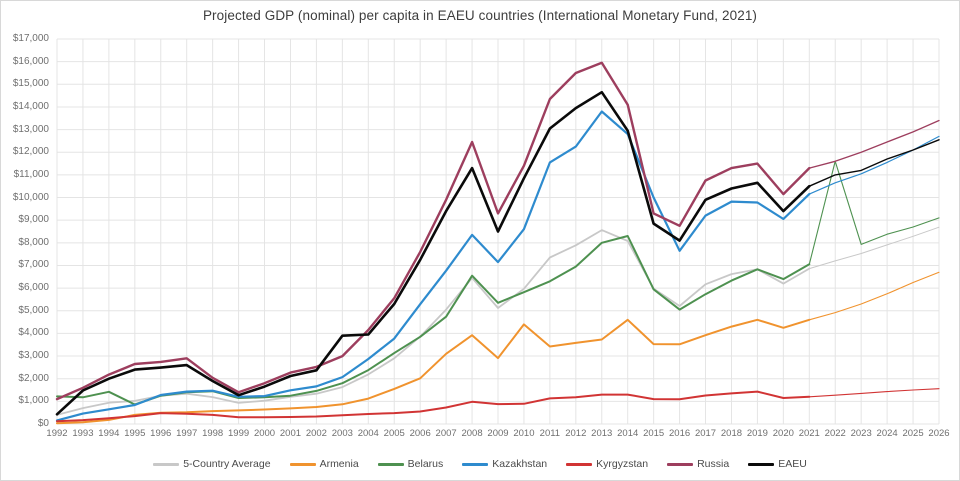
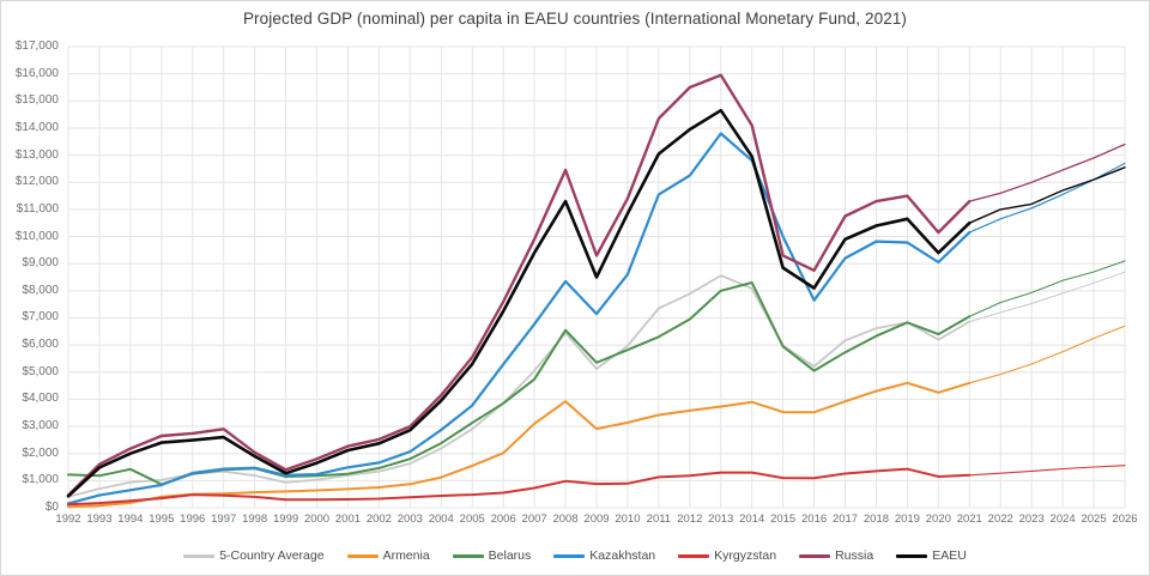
Russia/1992: $1100 -> $500
EAEU/2003: $3900 -> $2900
Armenia/2010: $4400 -> $3100
Armenia/2014: $4600 -> $3900
Belarus/2022: $11600 -> $7600
